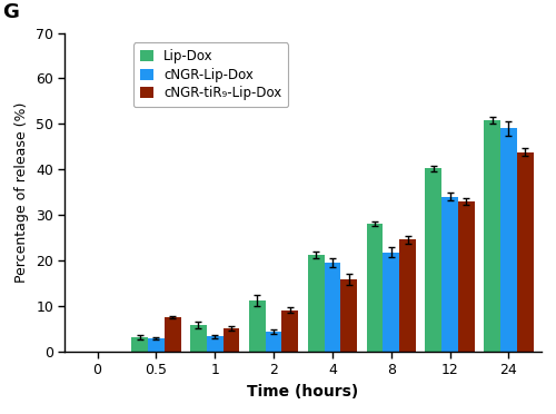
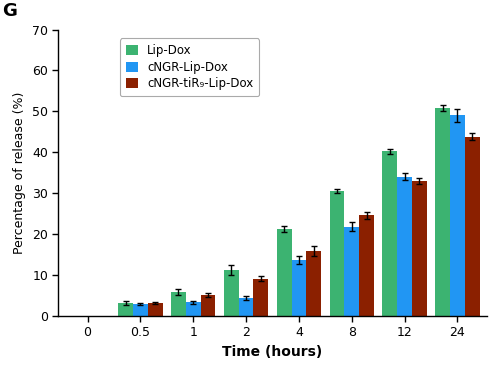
cNGR-tiR₉-Lip-Dox/0.5: 7.5 -> 3.1
cNGR-Lip-Dox/4: 19.5 -> 13.5
Lip-Dox/8: 28.0 -> 30.5
